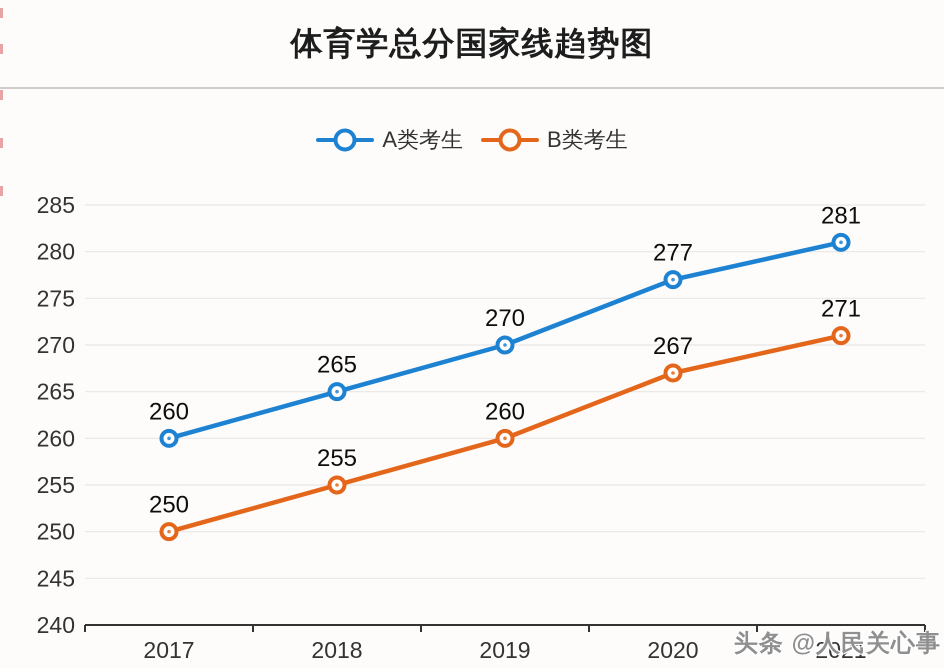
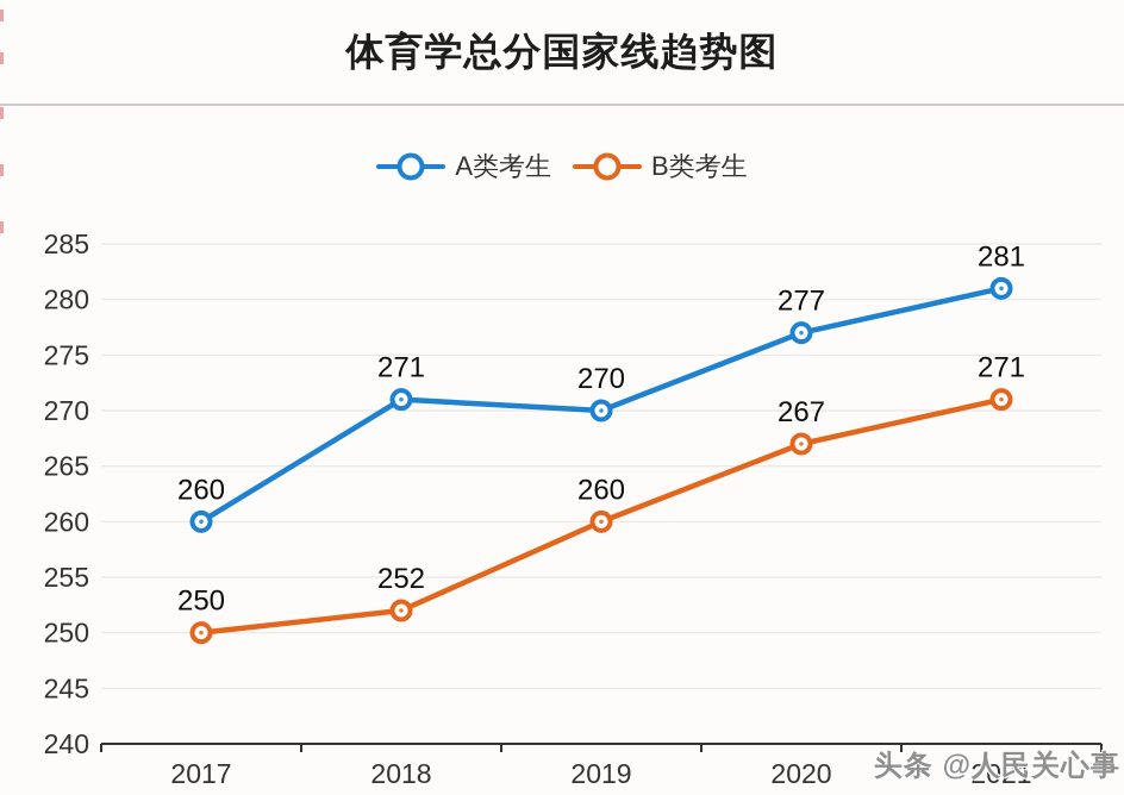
A类考生/2018: 265 -> 271
B类考生/2018: 255 -> 252
